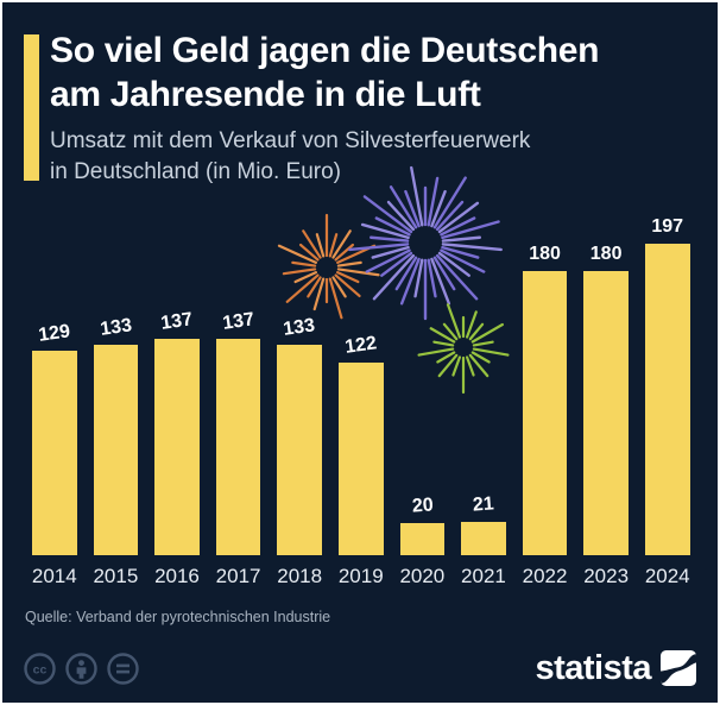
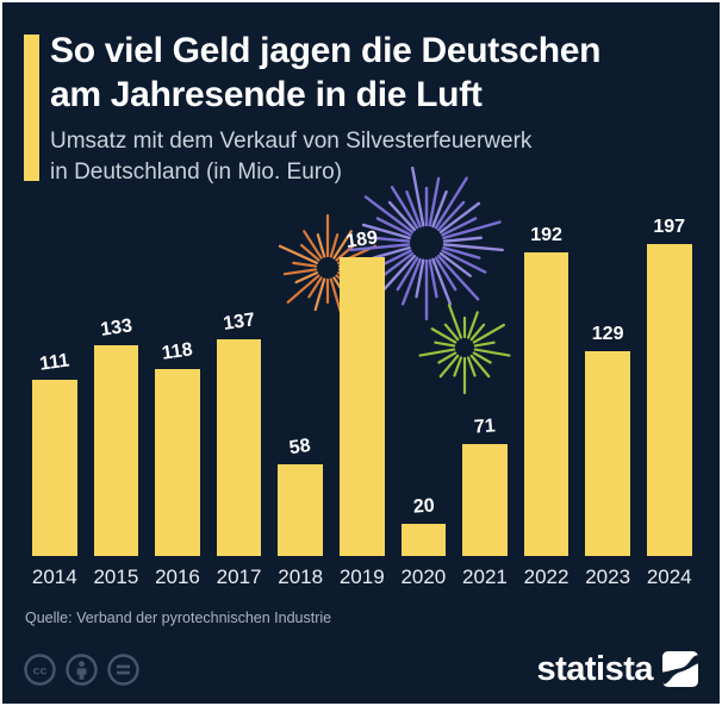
2014: 129 -> 111
2016: 137 -> 118
2018: 133 -> 58
2019: 122 -> 189
2021: 21 -> 71
2022: 180 -> 192
2023: 180 -> 129
